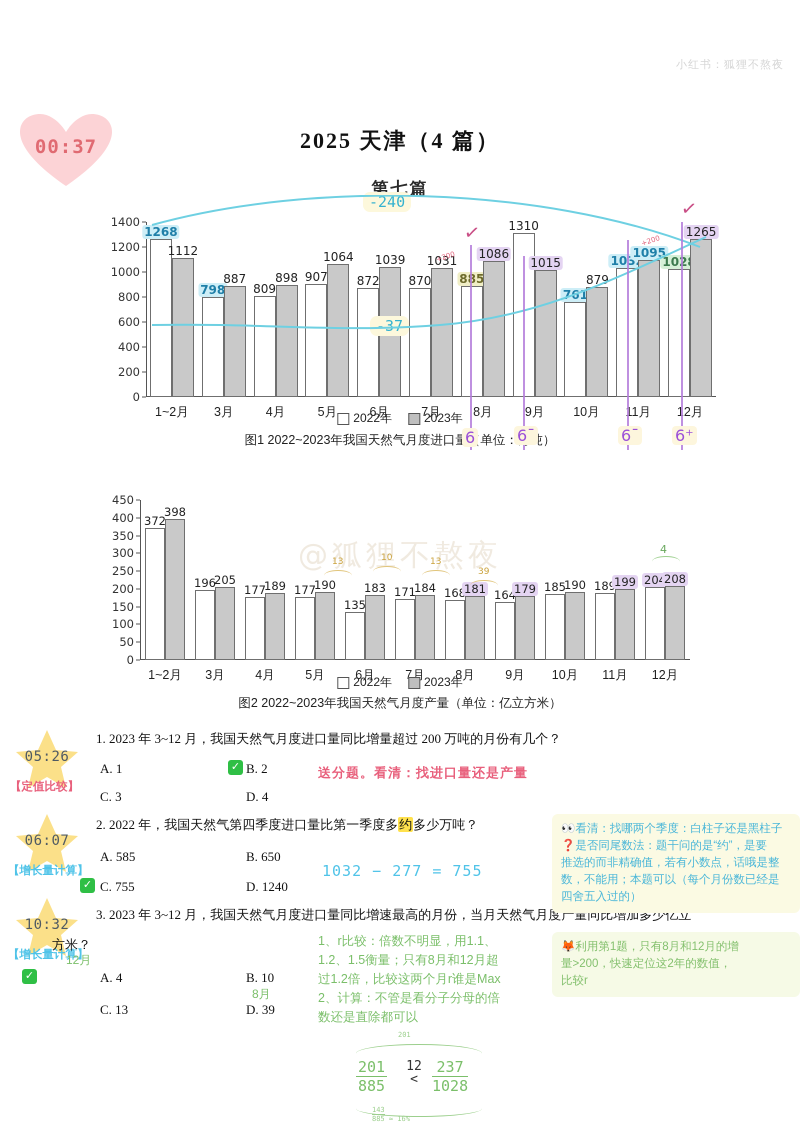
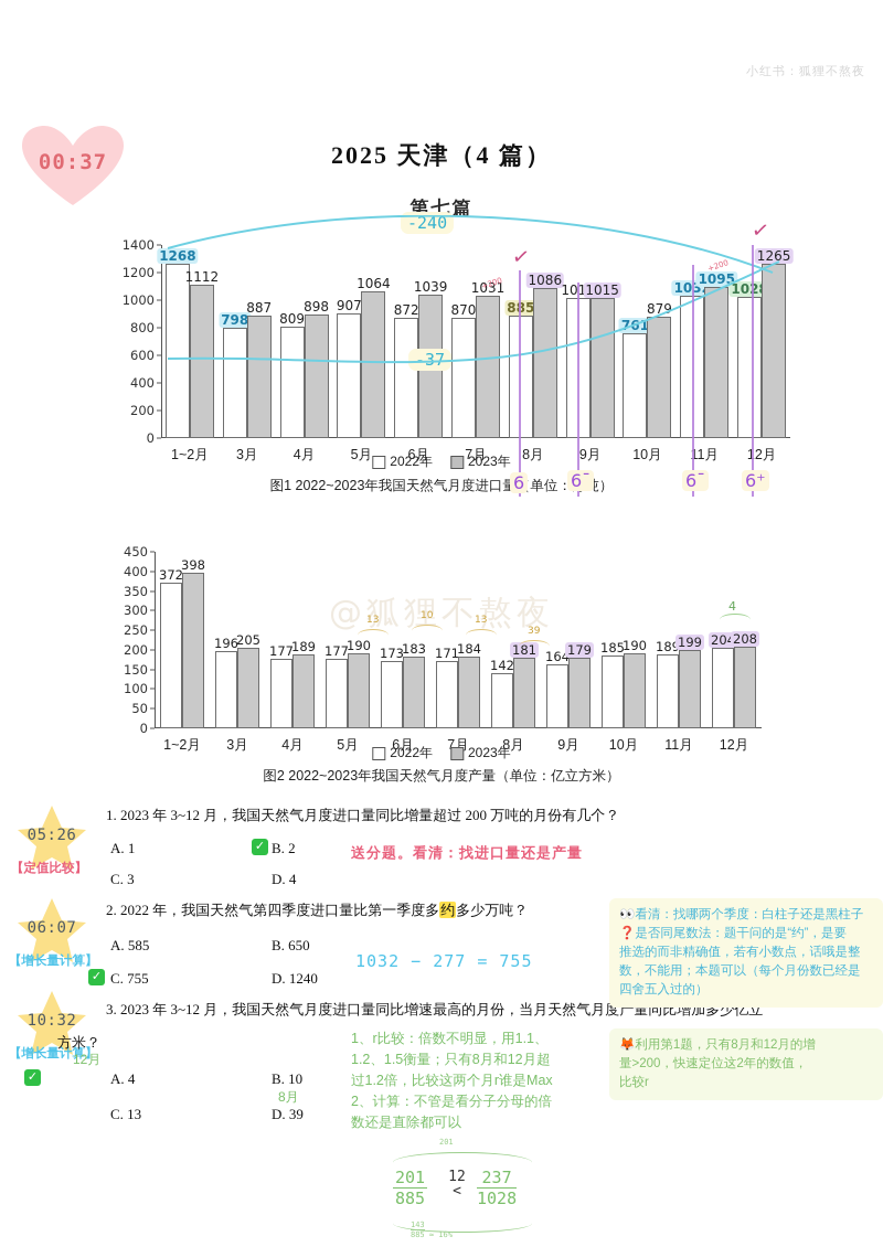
图1 2022~2023年我国天然气月度进口量（单位：万吨）/2022年/9月: 1310 -> 1015
图2 2022~2023年我国天然气月度产量（单位：亿立方米）/2022年/6月: 135 -> 173
图2 2022~2023年我国天然气月度产量（单位：亿立方米）/2022年/8月: 168 -> 142
